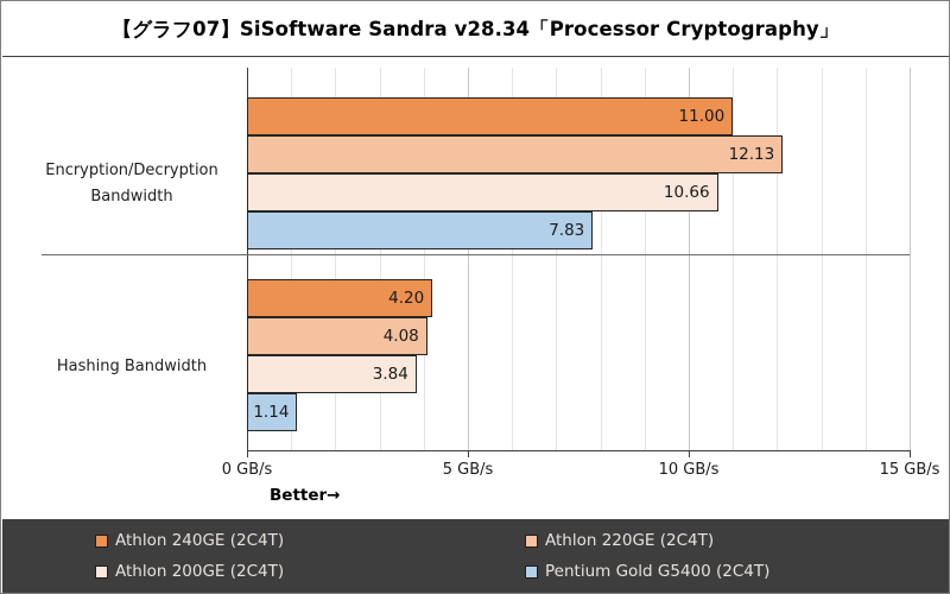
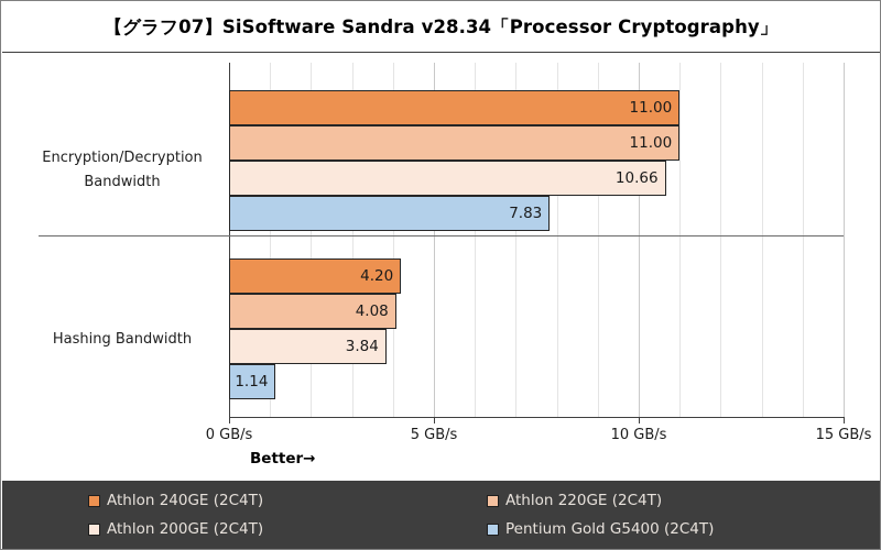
Athlon 220GE (2C4T)/Encryption/Decryption Bandwidth: 12.13 -> 11.00
